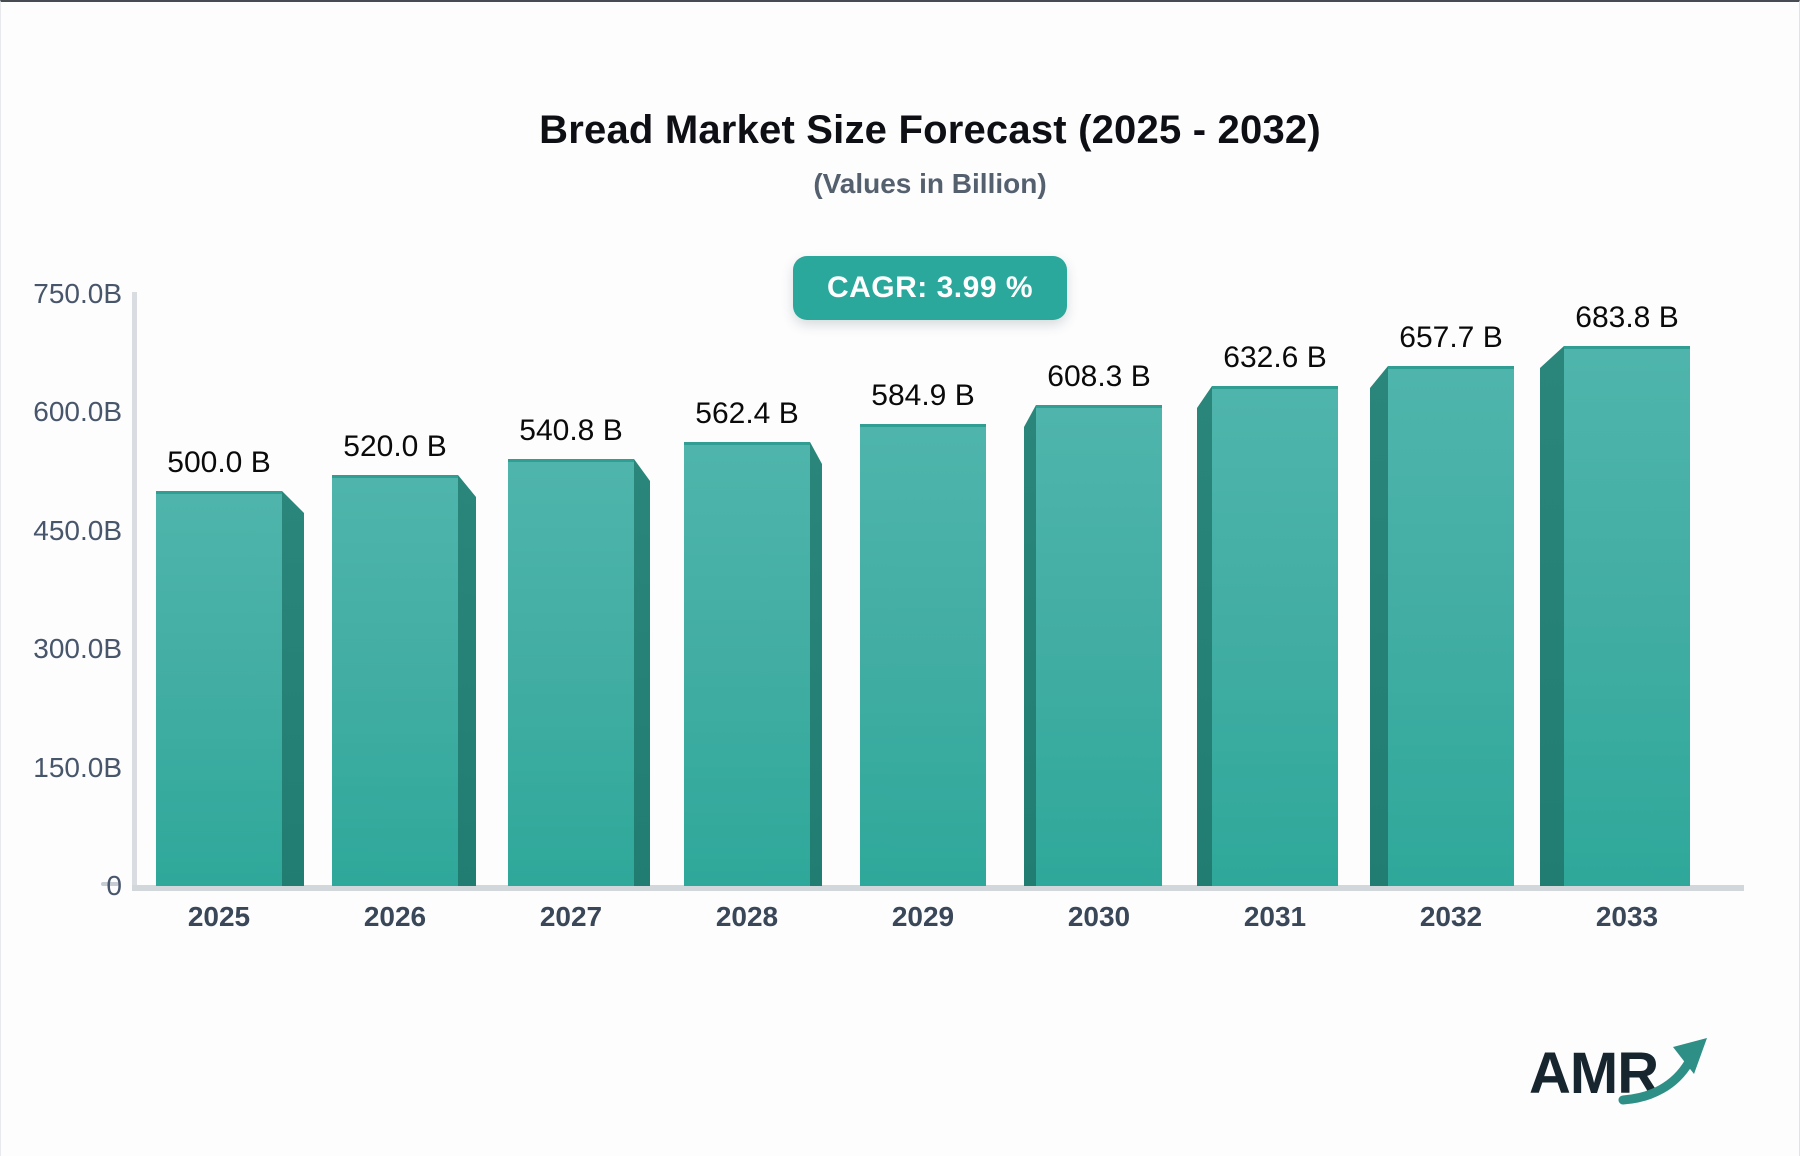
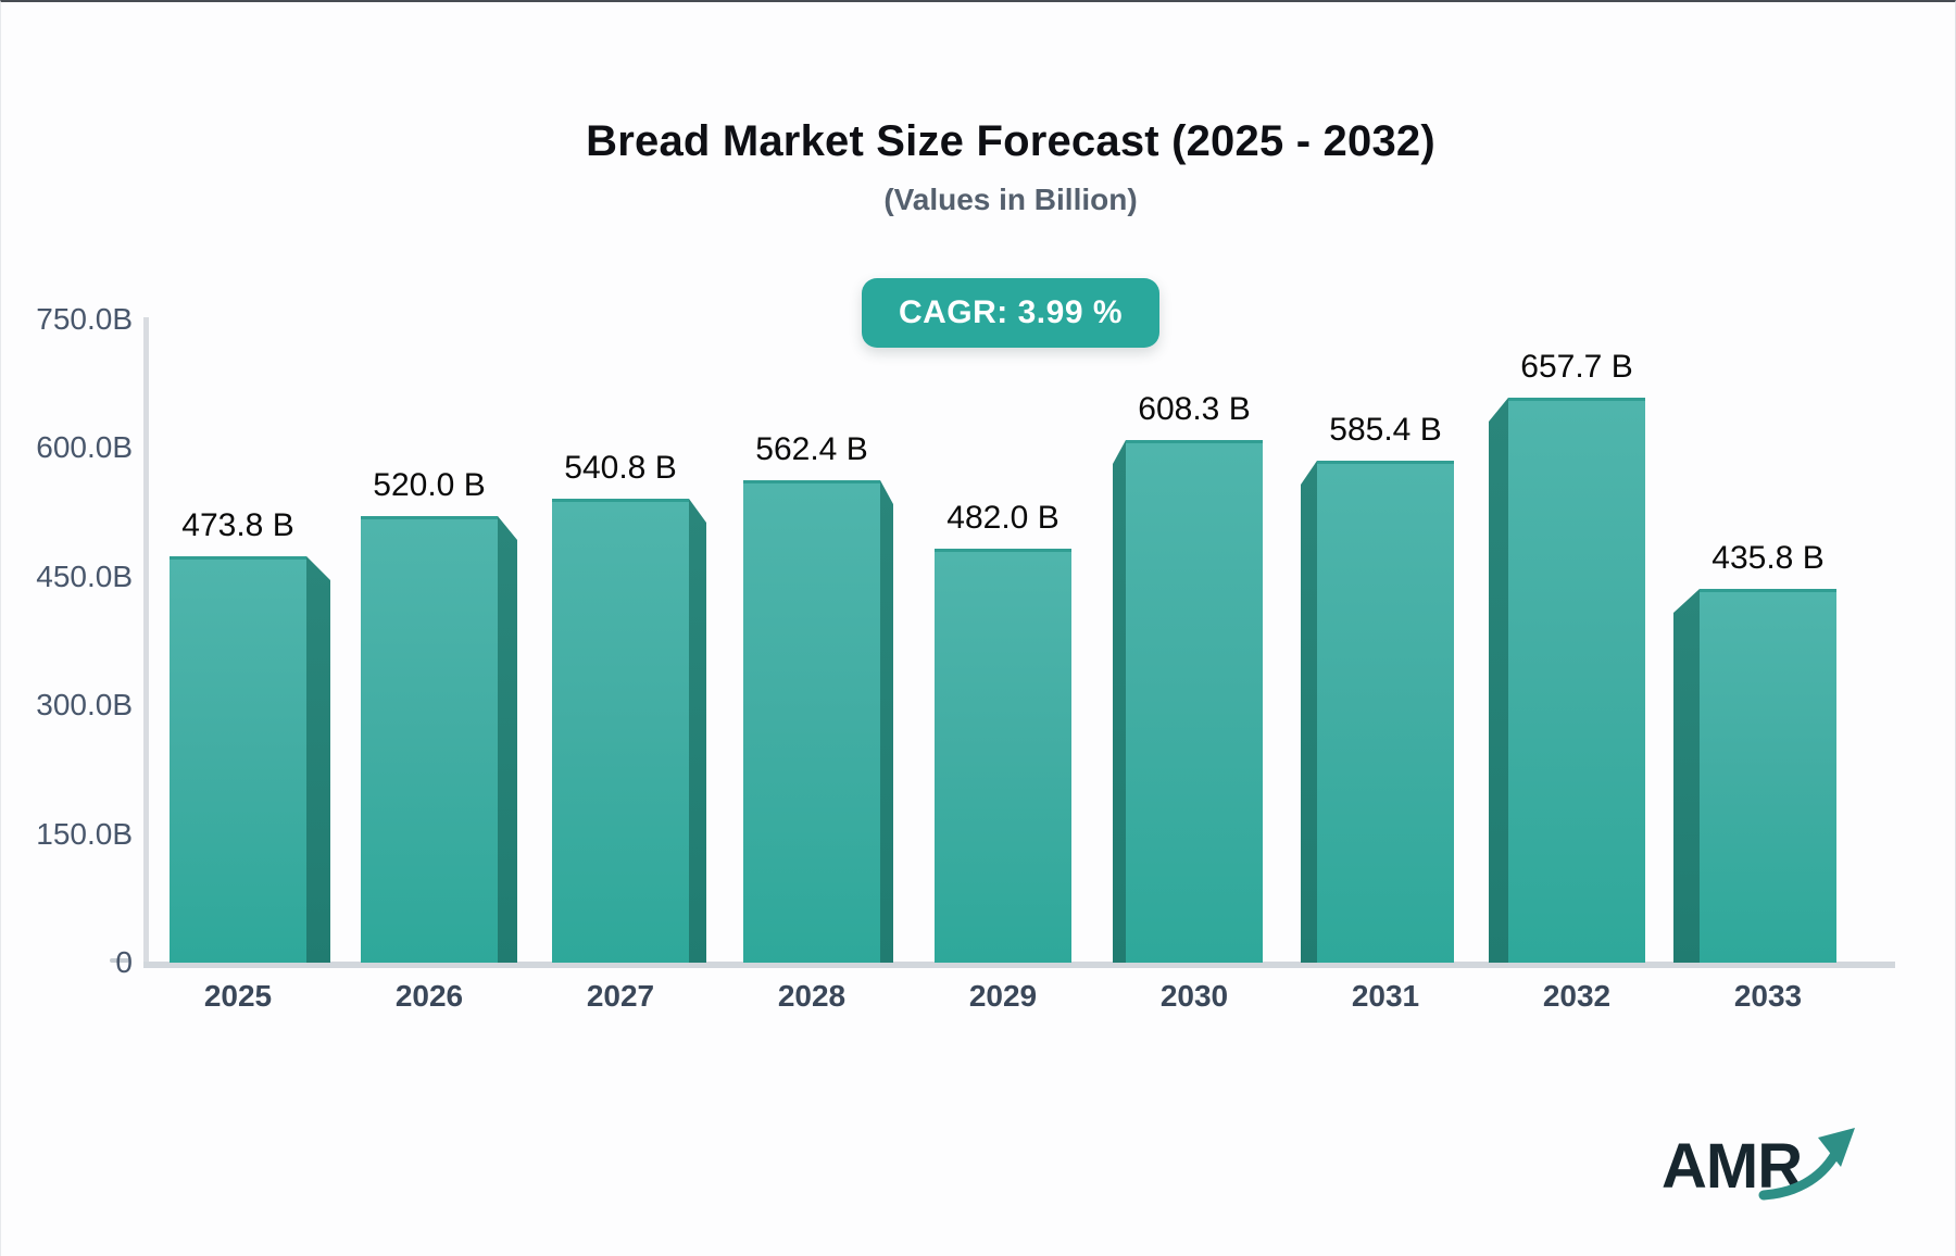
2025: 500.0 -> 473.8
2029: 584.9 -> 482.0
2031: 632.6 -> 585.4
2033: 683.8 -> 435.8
